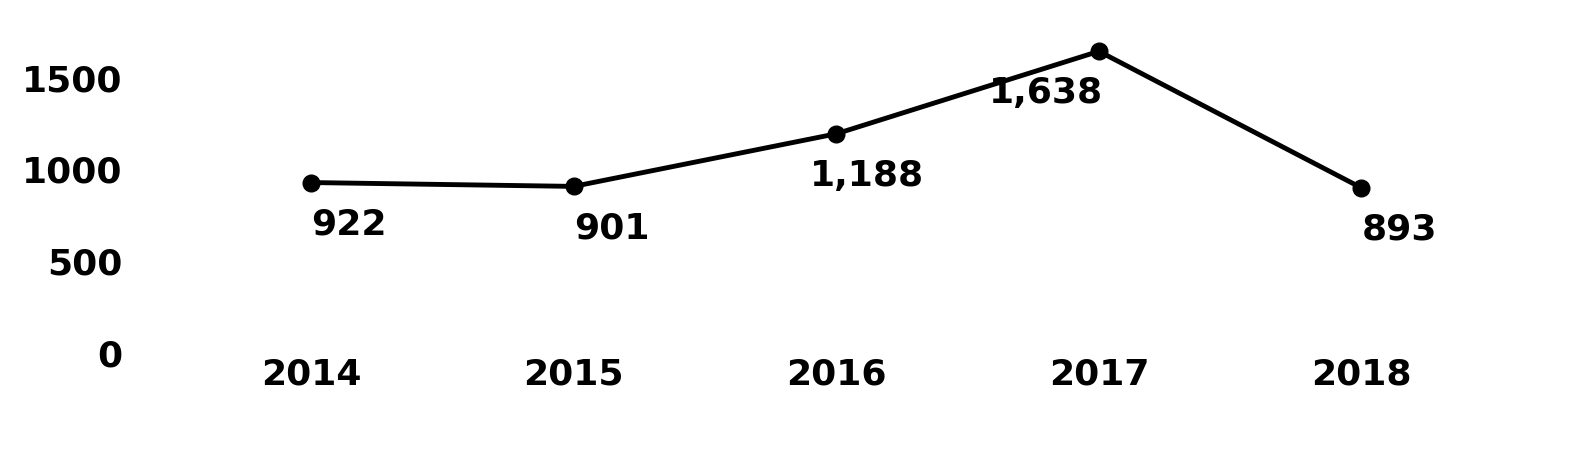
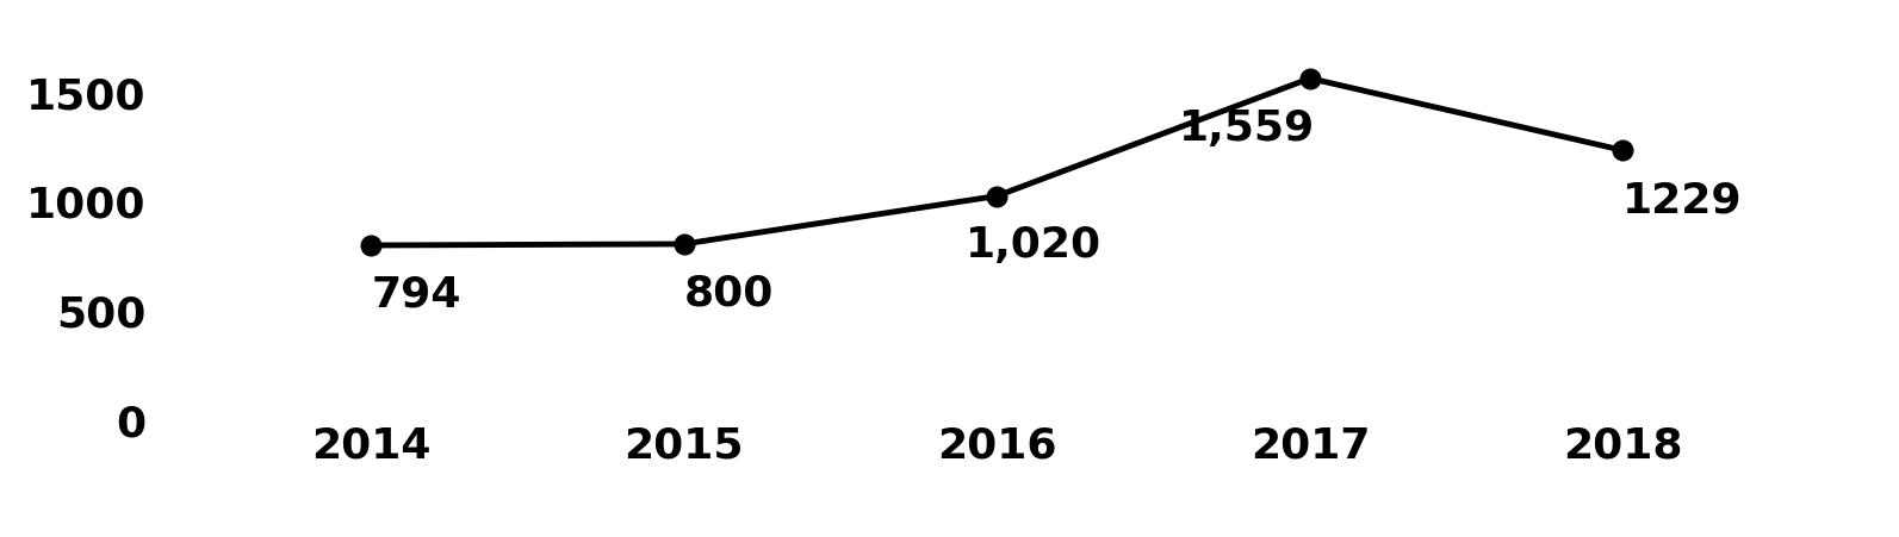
2014: 922 -> 794
2015: 901 -> 800
2016: 1,188 -> 1,020
2017: 1,638 -> 1,559
2018: 893 -> 1229
